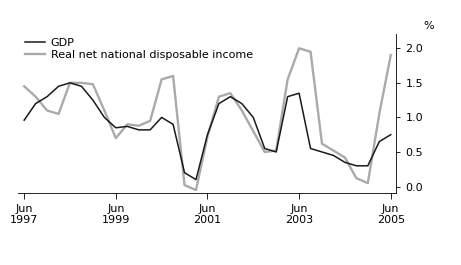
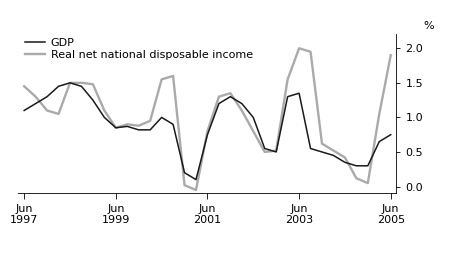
GDP/Jun 1997: 0.96 -> 1.10
Real net national disposable income/Jun 1999: 0.70 -> 0.85
Real net national disposable income/Jun 2001: 0.72 -> 0.80
